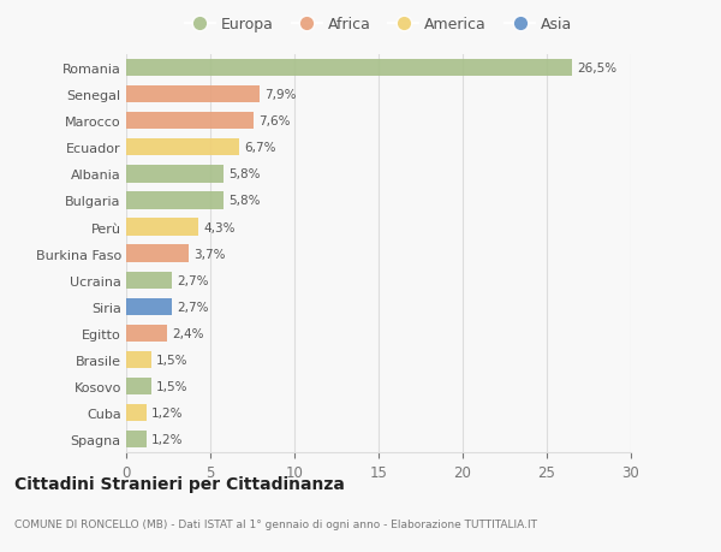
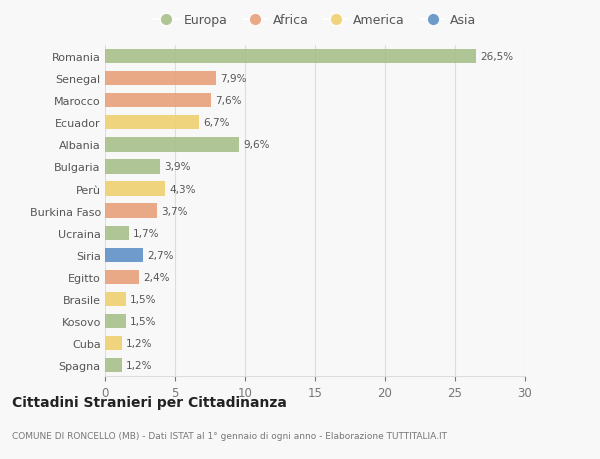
Albania: 5,8% -> 9,6%
Bulgaria: 5,8% -> 3,9%
Ucraina: 2,7% -> 1,7%
